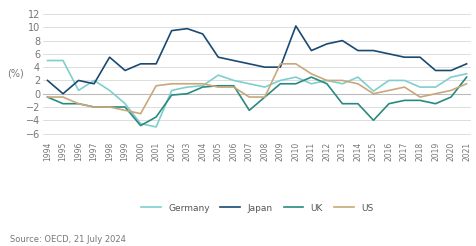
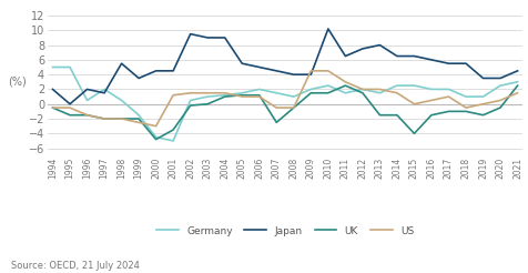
Japan/2003: 9.8 -> 9.0
Germany/2005: 2.8 -> 1.5
Germany/2015: 0.4 -> 2.5
